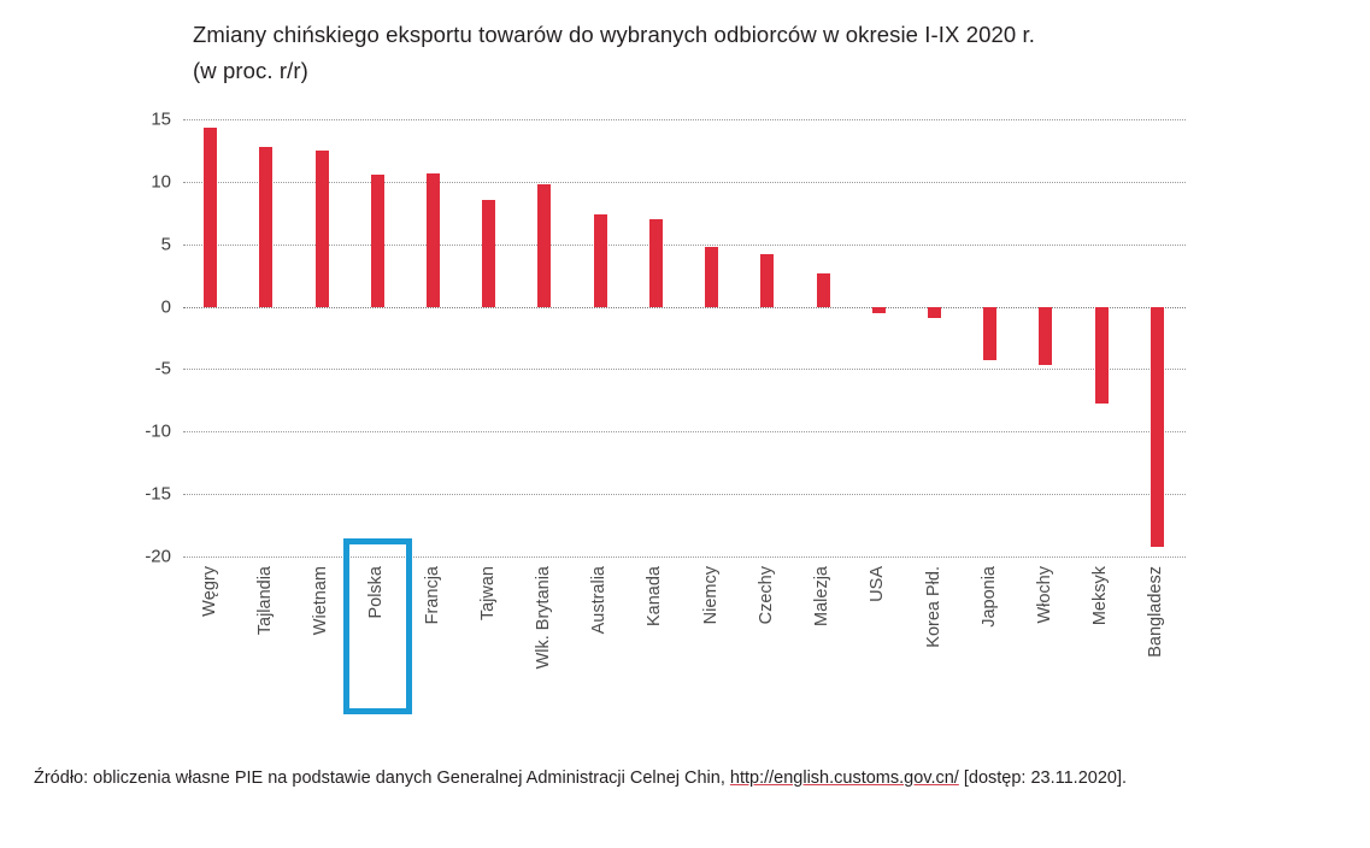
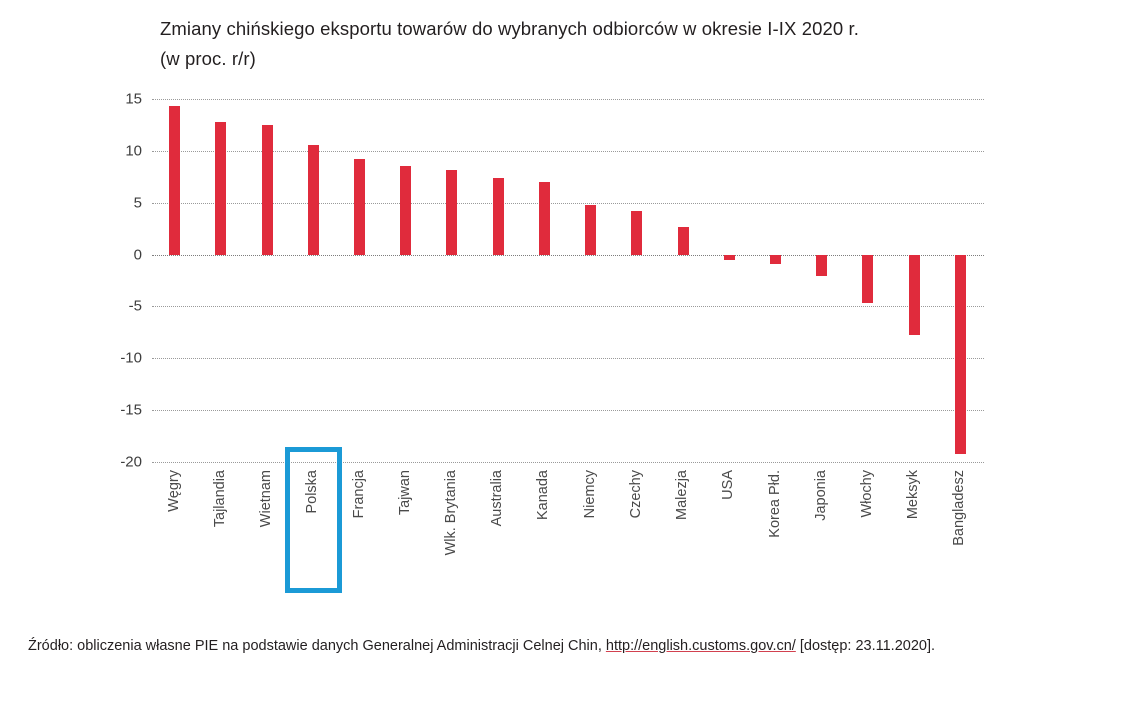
Francja: 10.7 -> 9.2
Wlk. Brytania: 9.8 -> 8.2
Japonia: -4.3 -> -2.1
